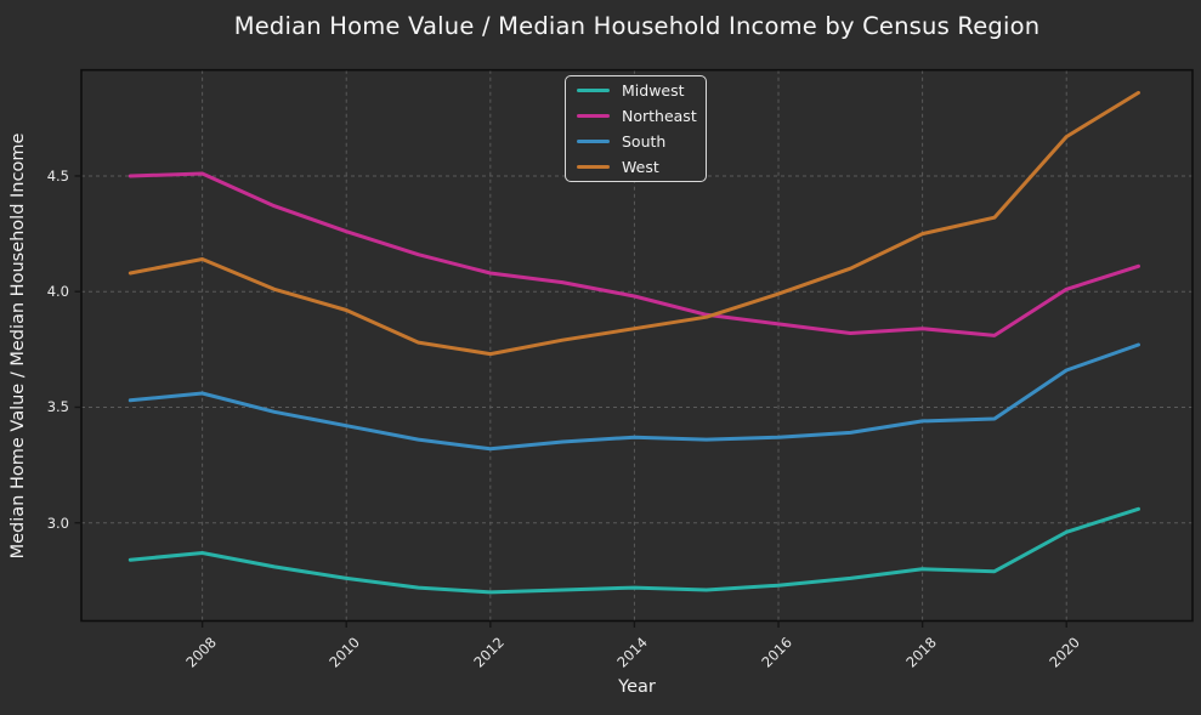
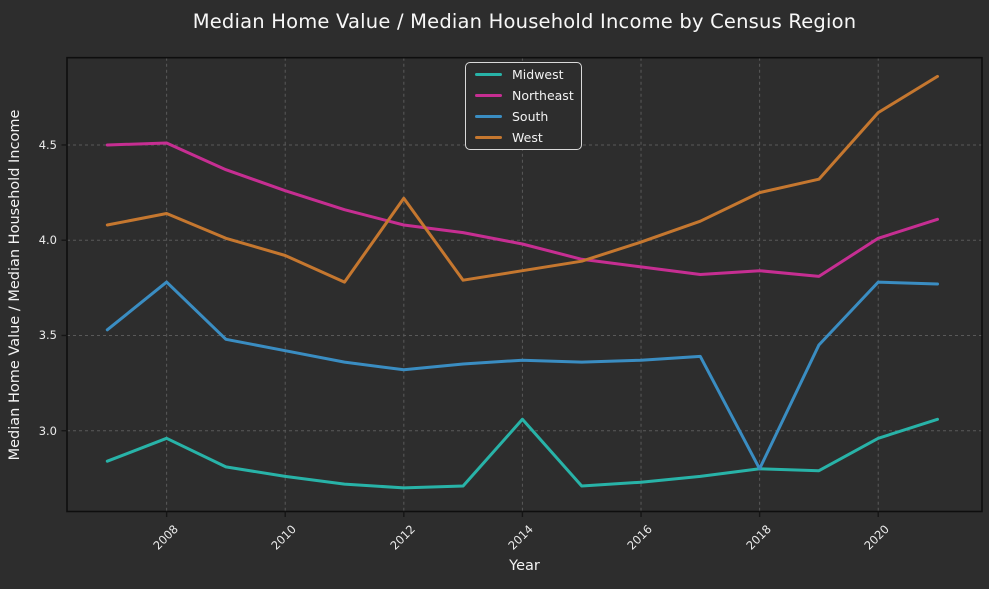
Midwest/2008: 2.87 -> 2.96
South/2008: 3.56 -> 3.78
West/2012: 3.73 -> 4.22
Midwest/2014: 2.72 -> 3.06
South/2018: 3.44 -> 2.80
South/2020: 3.66 -> 3.78
